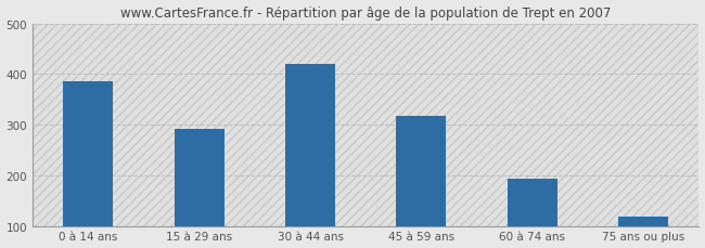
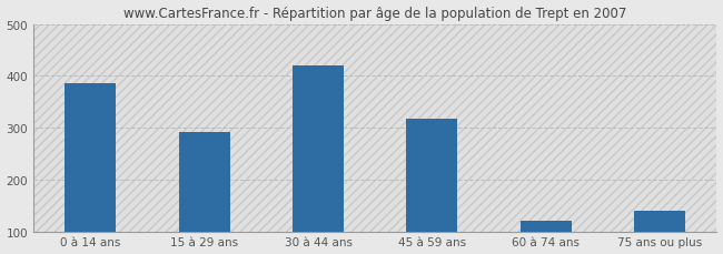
60 à 74 ans: 193 -> 120
75 ans ou plus: 118 -> 140
